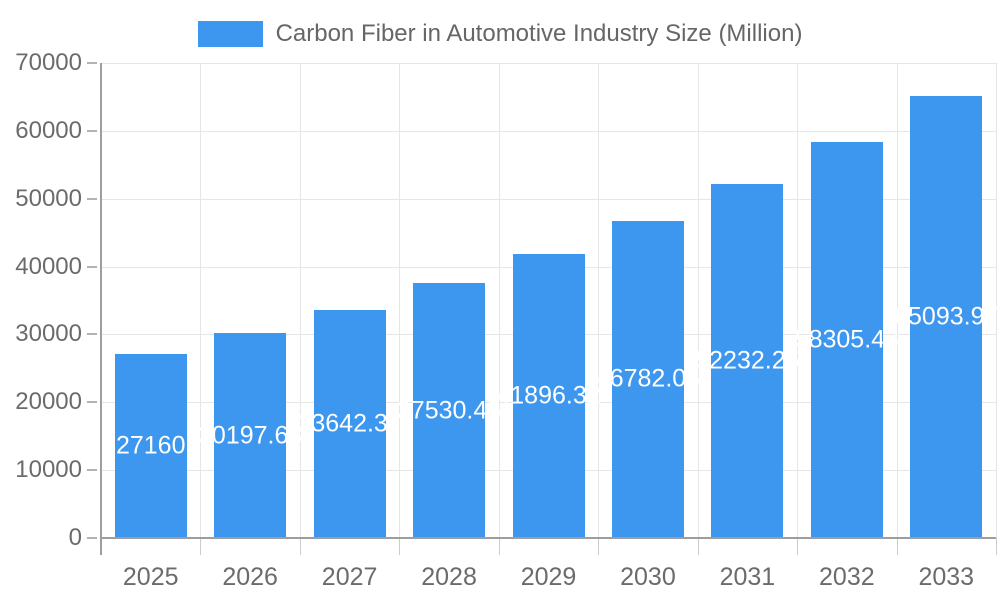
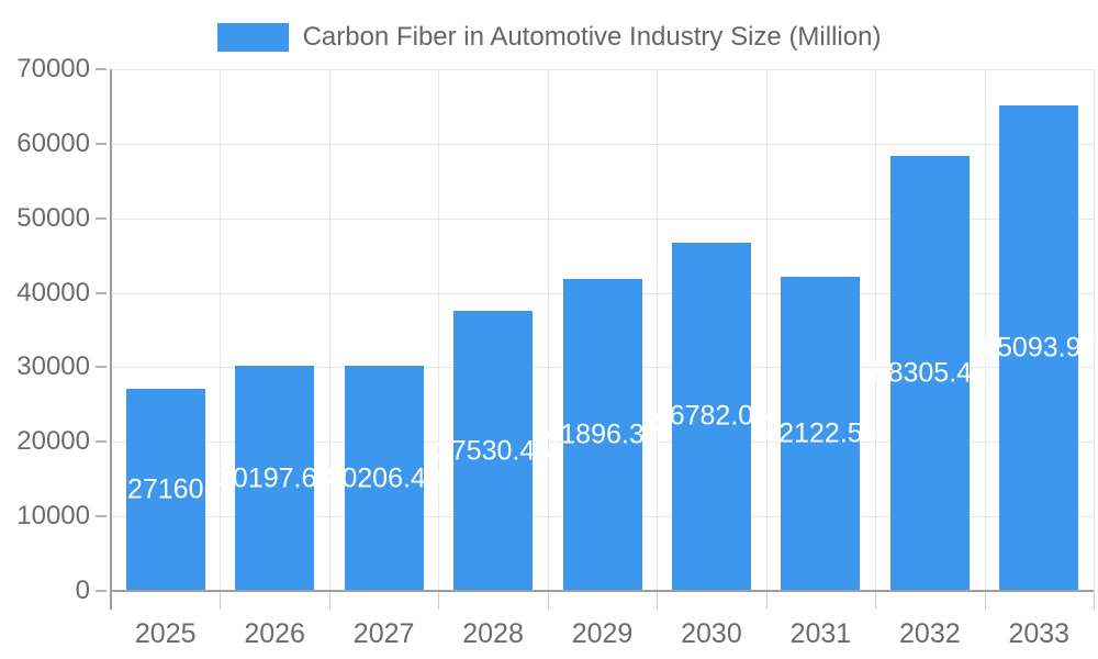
2027: 33642.37 -> 30206.49
2031: 52232.25 -> 42122.54
